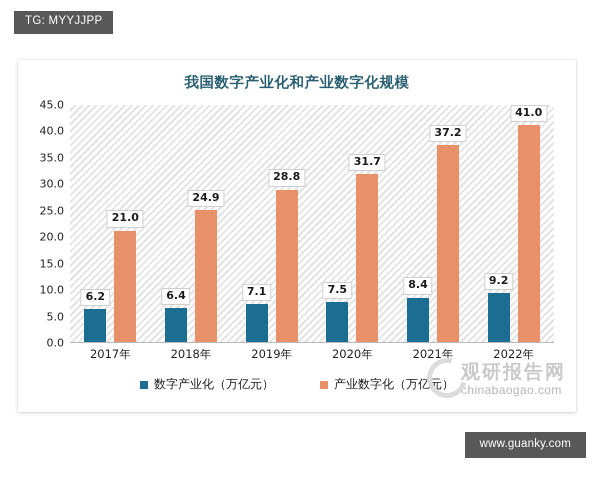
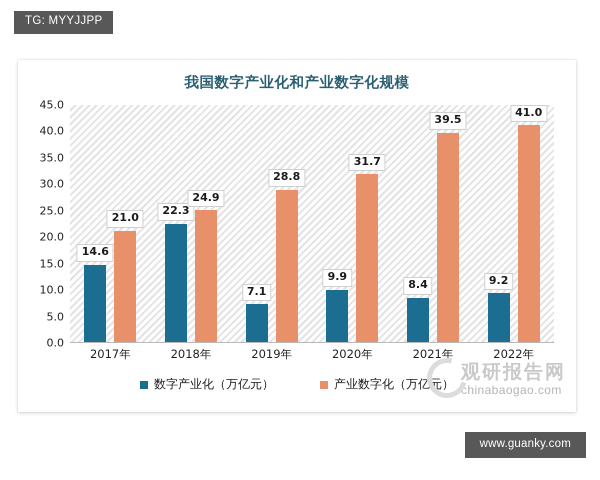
数字产业化（万亿元）/2017年: 6.2 -> 14.6
数字产业化（万亿元）/2018年: 6.4 -> 22.3
数字产业化（万亿元）/2020年: 7.5 -> 9.9
产业数字化（万亿元）/2021年: 37.2 -> 39.5
